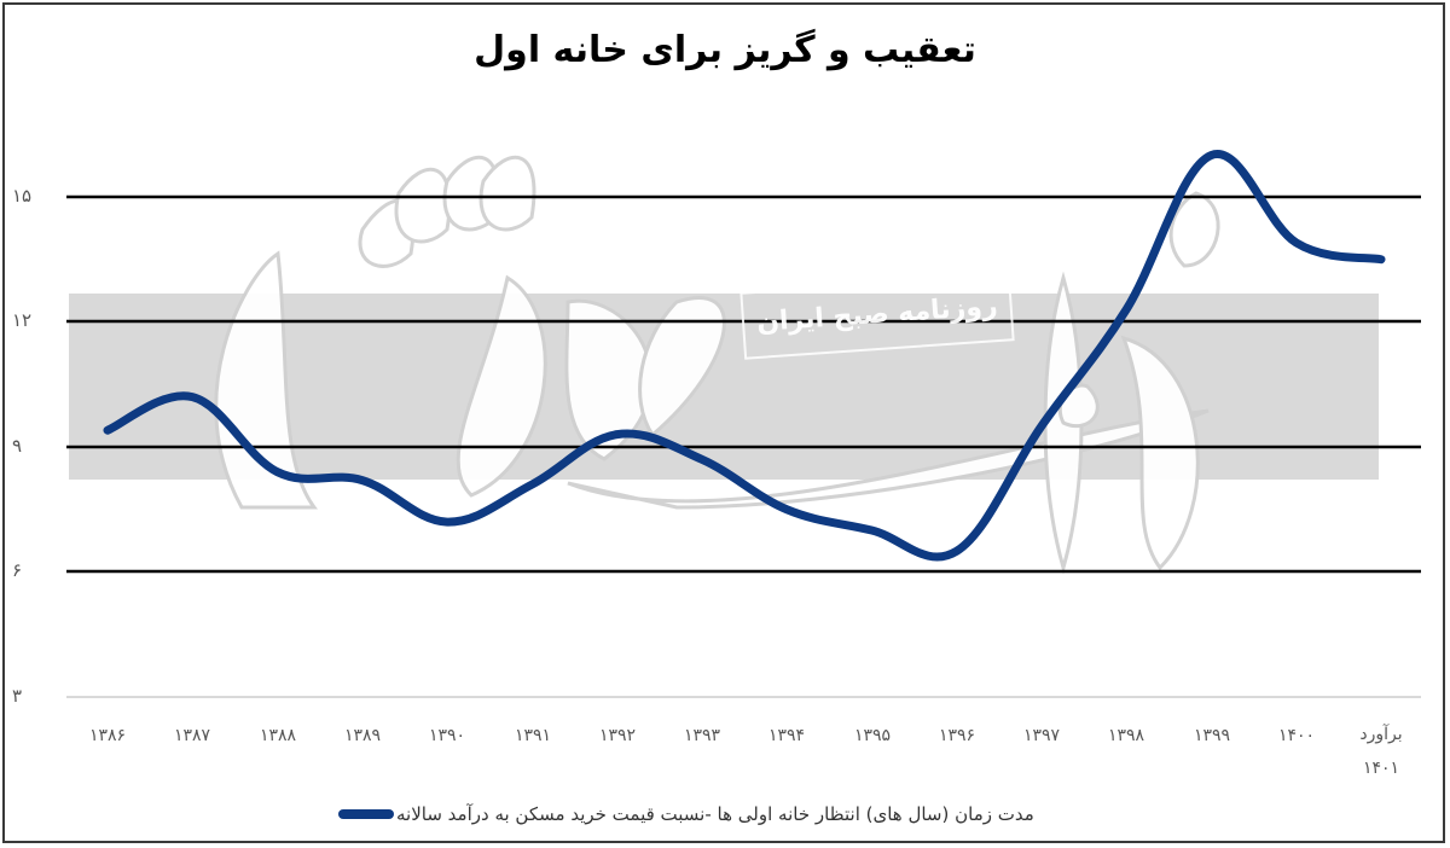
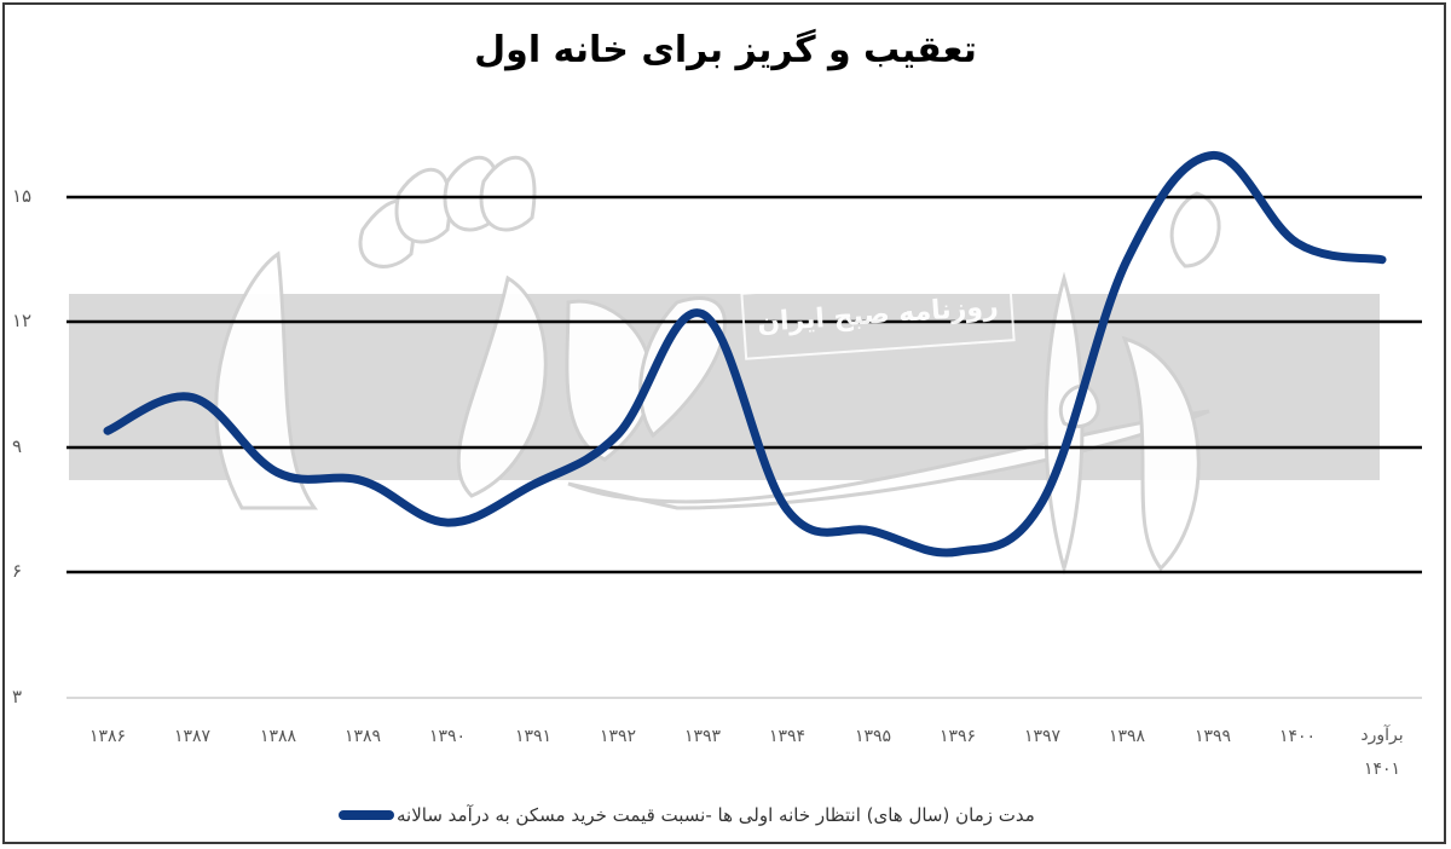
۱۳۹۳: 8.7 -> 12.2
۱۳۹۷: 9.5 -> 7.7
۱۳۹۸: 12.3 -> 13.5
